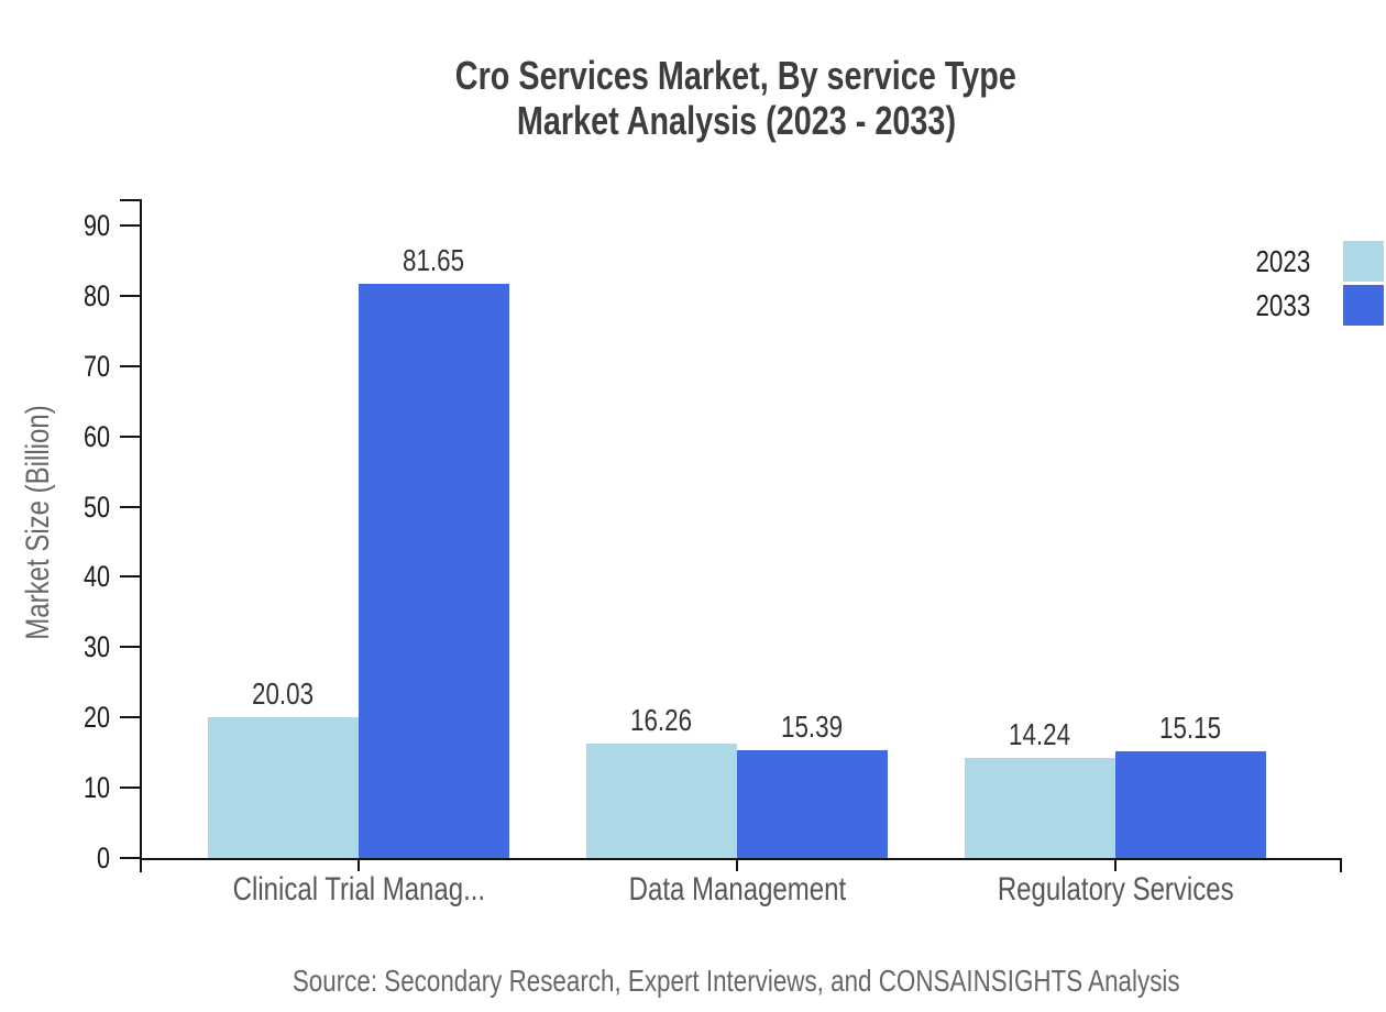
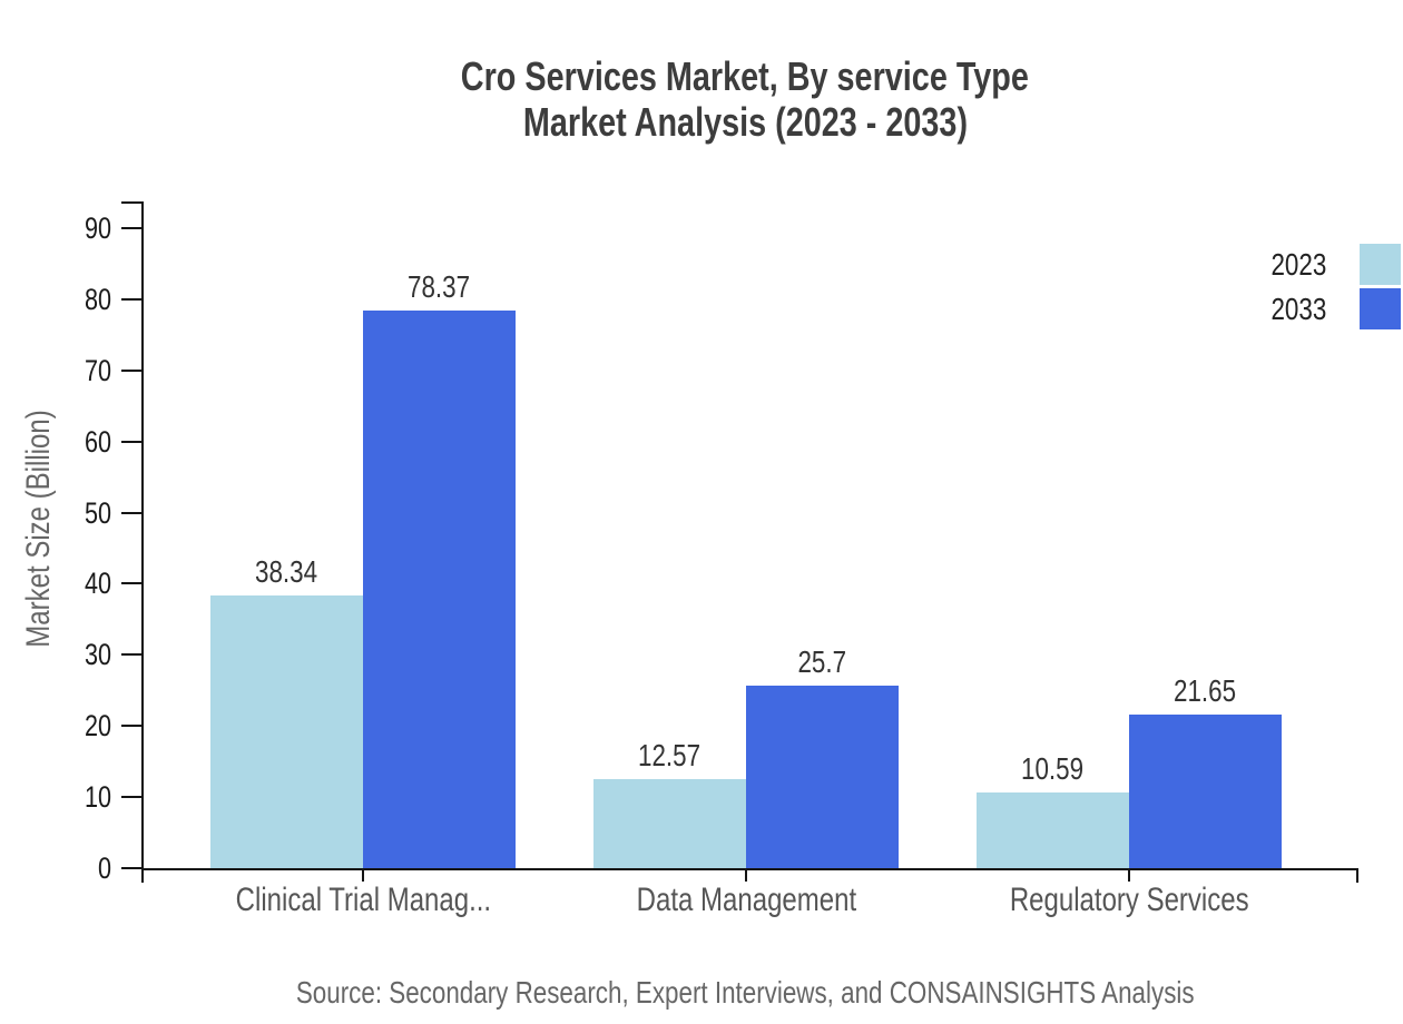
2023/Clinical Trial Manag...: 20.03 -> 38.34
2033/Clinical Trial Manag...: 81.65 -> 78.37
2023/Data Management: 16.26 -> 12.57
2033/Data Management: 15.39 -> 25.7
2023/Regulatory Services: 14.24 -> 10.59
2033/Regulatory Services: 15.15 -> 21.65
